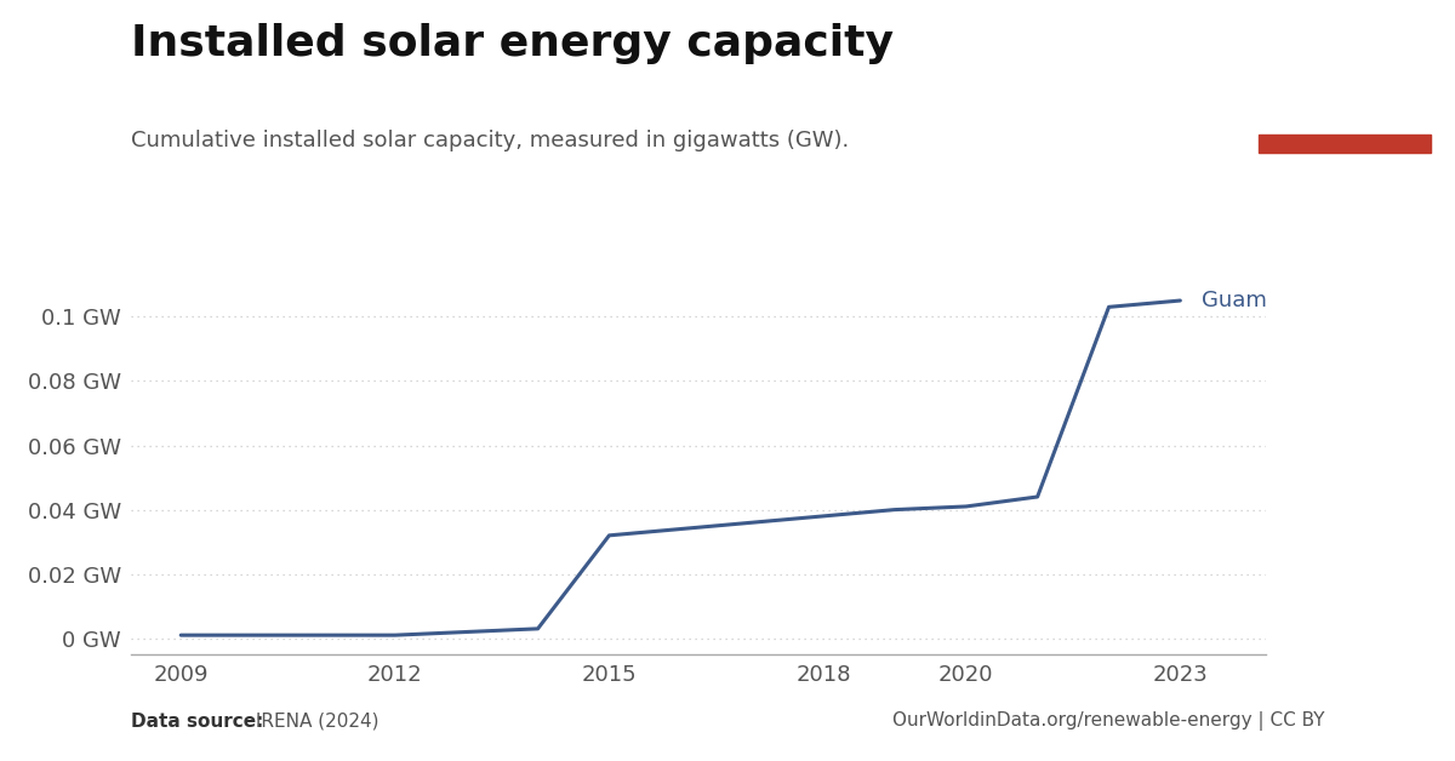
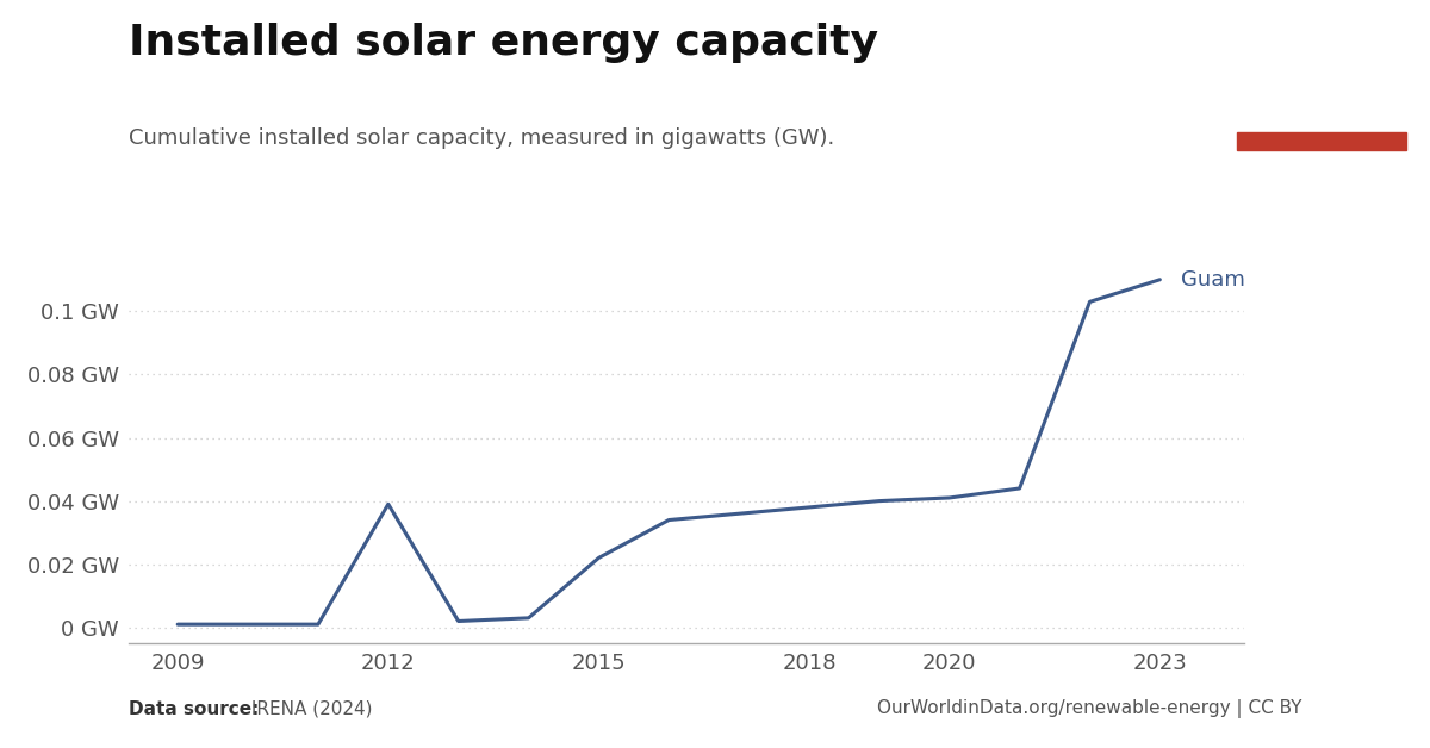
2012: 0.001 GW -> 0.039 GW
2015: 0.032 GW -> 0.022 GW
2023: 0.105 GW -> 0.110 GW
